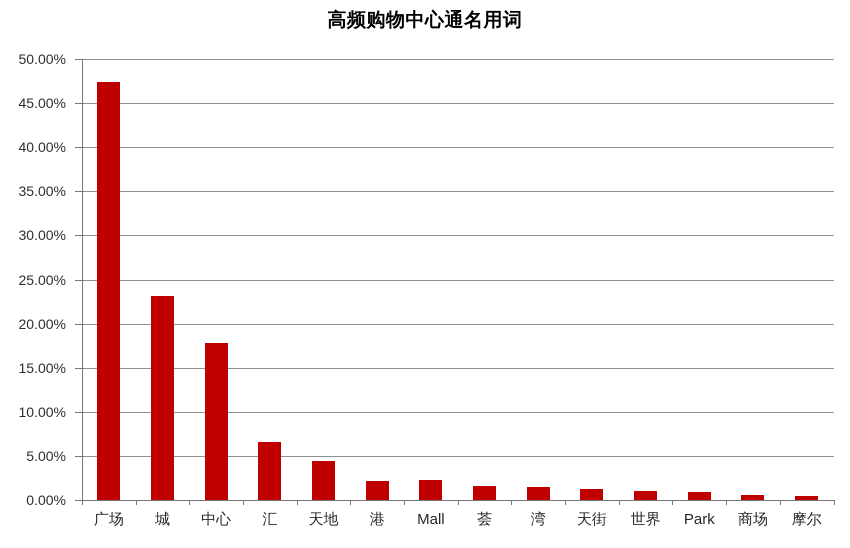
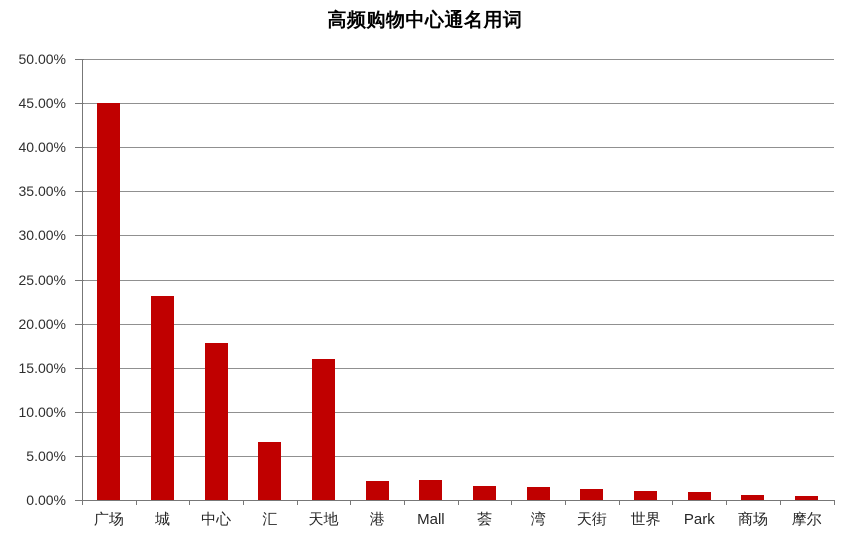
广场: 47% -> 45%
天地: 4% -> 16%
